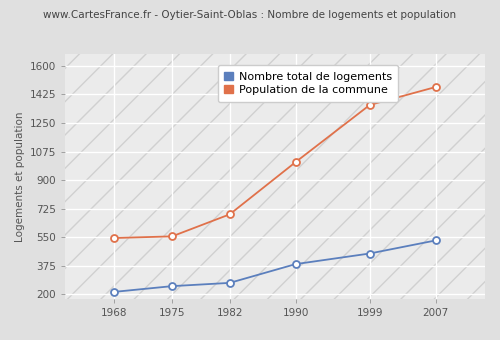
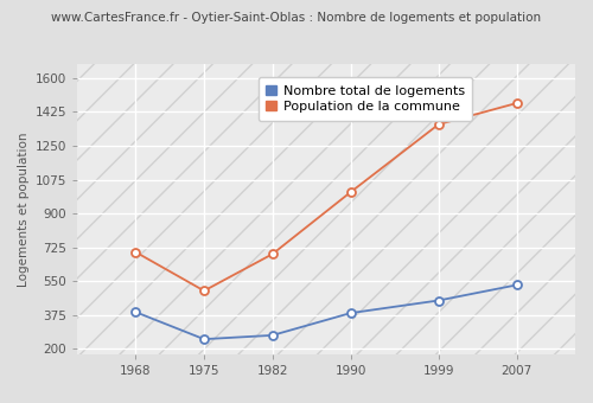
Nombre total de logements/1968: 220 -> 390
Population de la commune/1968: 540 -> 700
Population de la commune/1975: 560 -> 500
